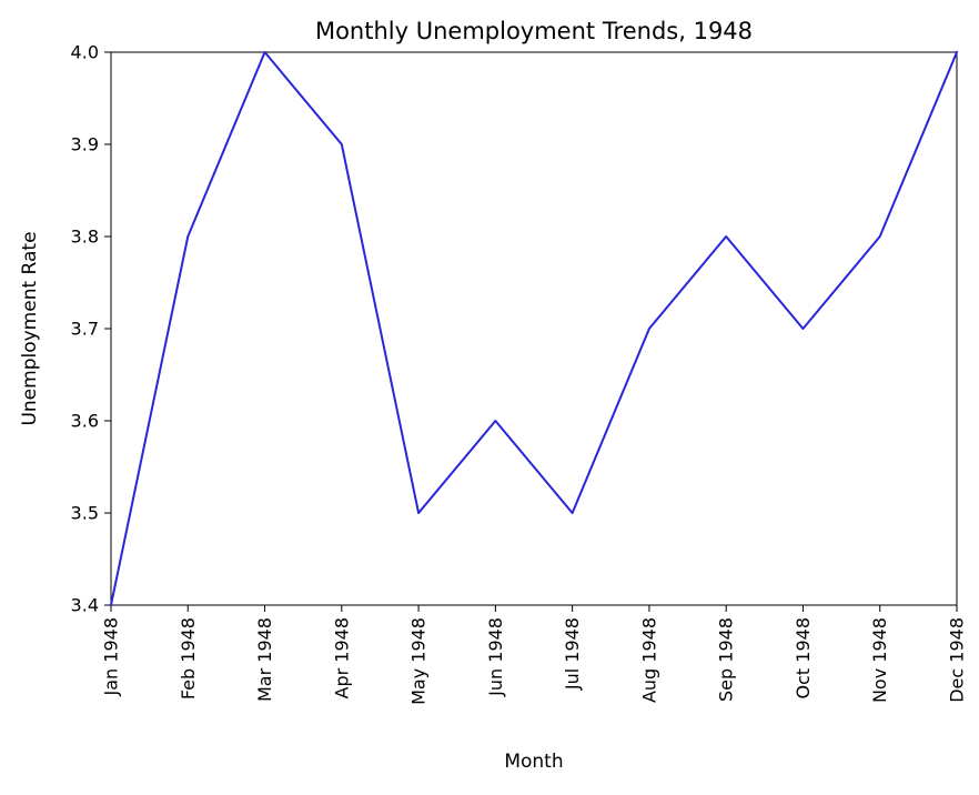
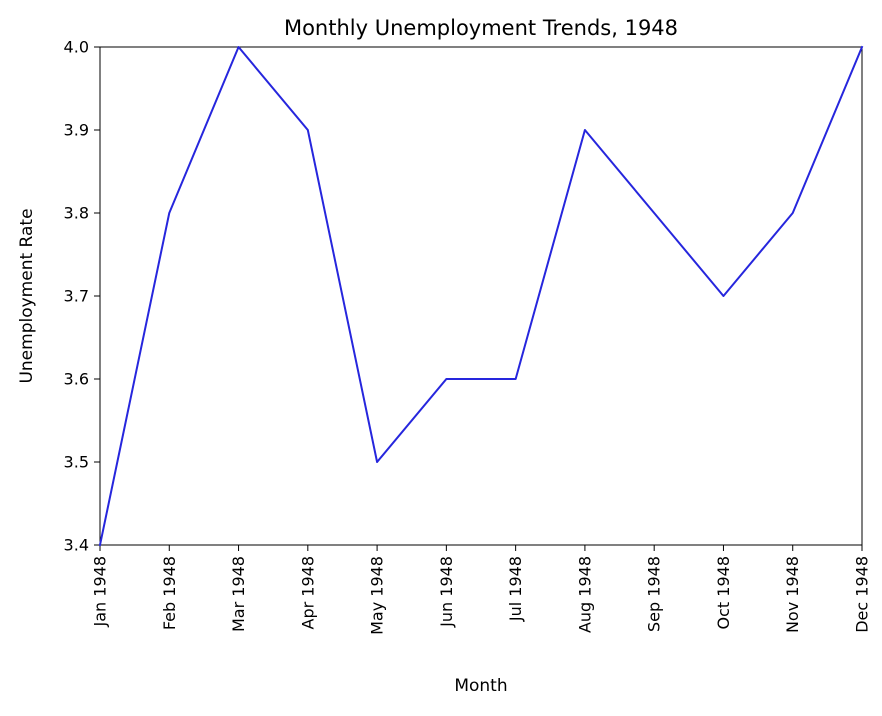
Jul 1948: 3.5 -> 3.6
Aug 1948: 3.7 -> 3.9
